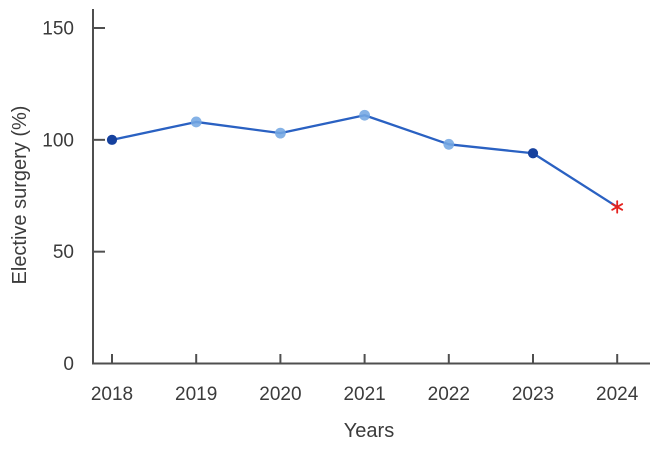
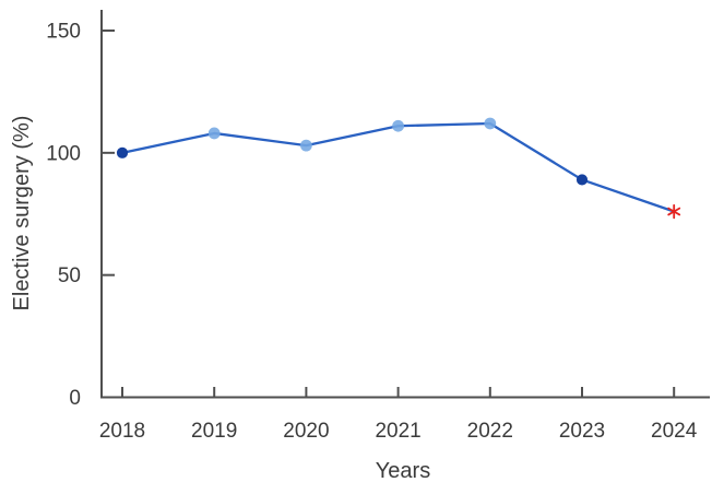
2022: 98 -> 112
2023: 94 -> 89
2024: 70 -> 76
